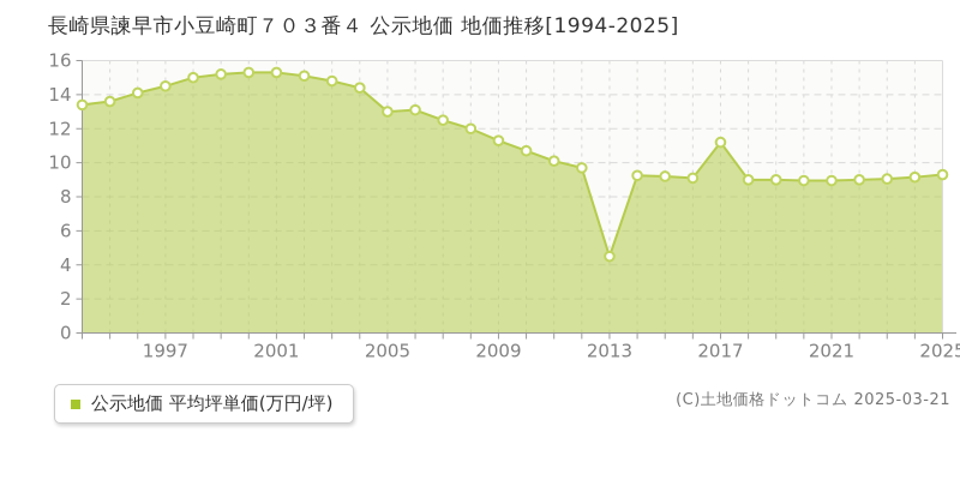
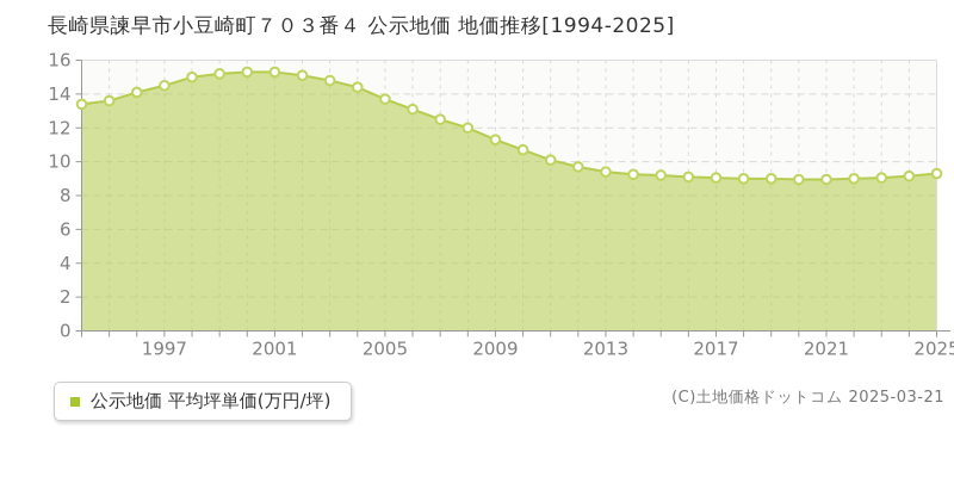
2005: 13.0 -> 13.7
2013: 4.5 -> 9.4
2017: 11.2 -> 9.1
